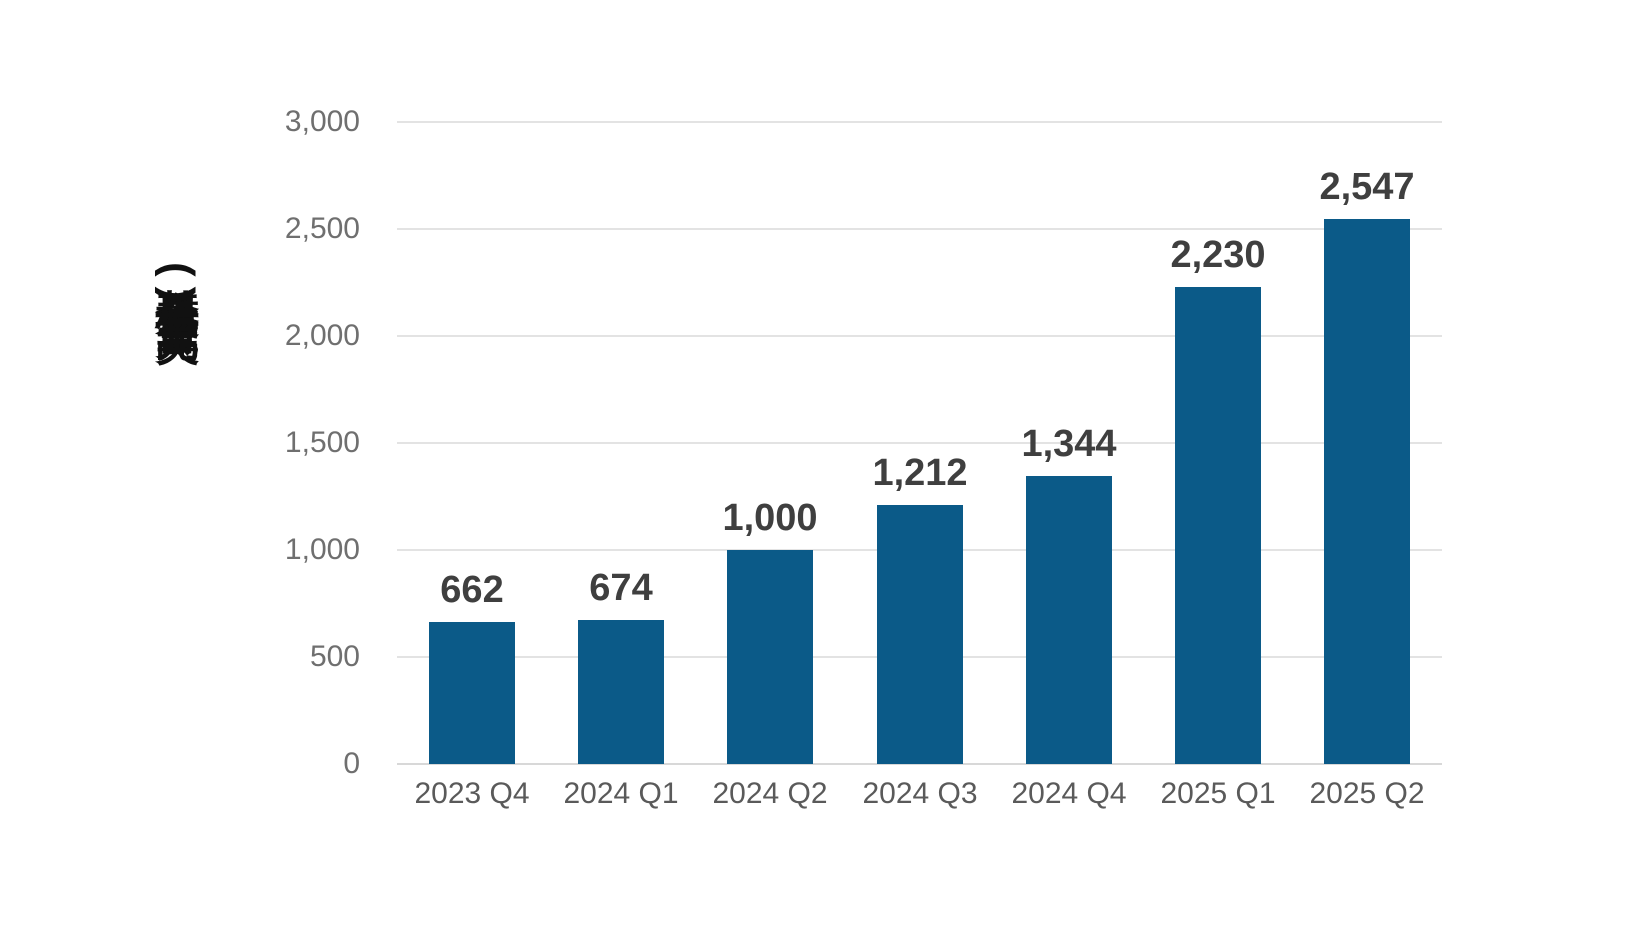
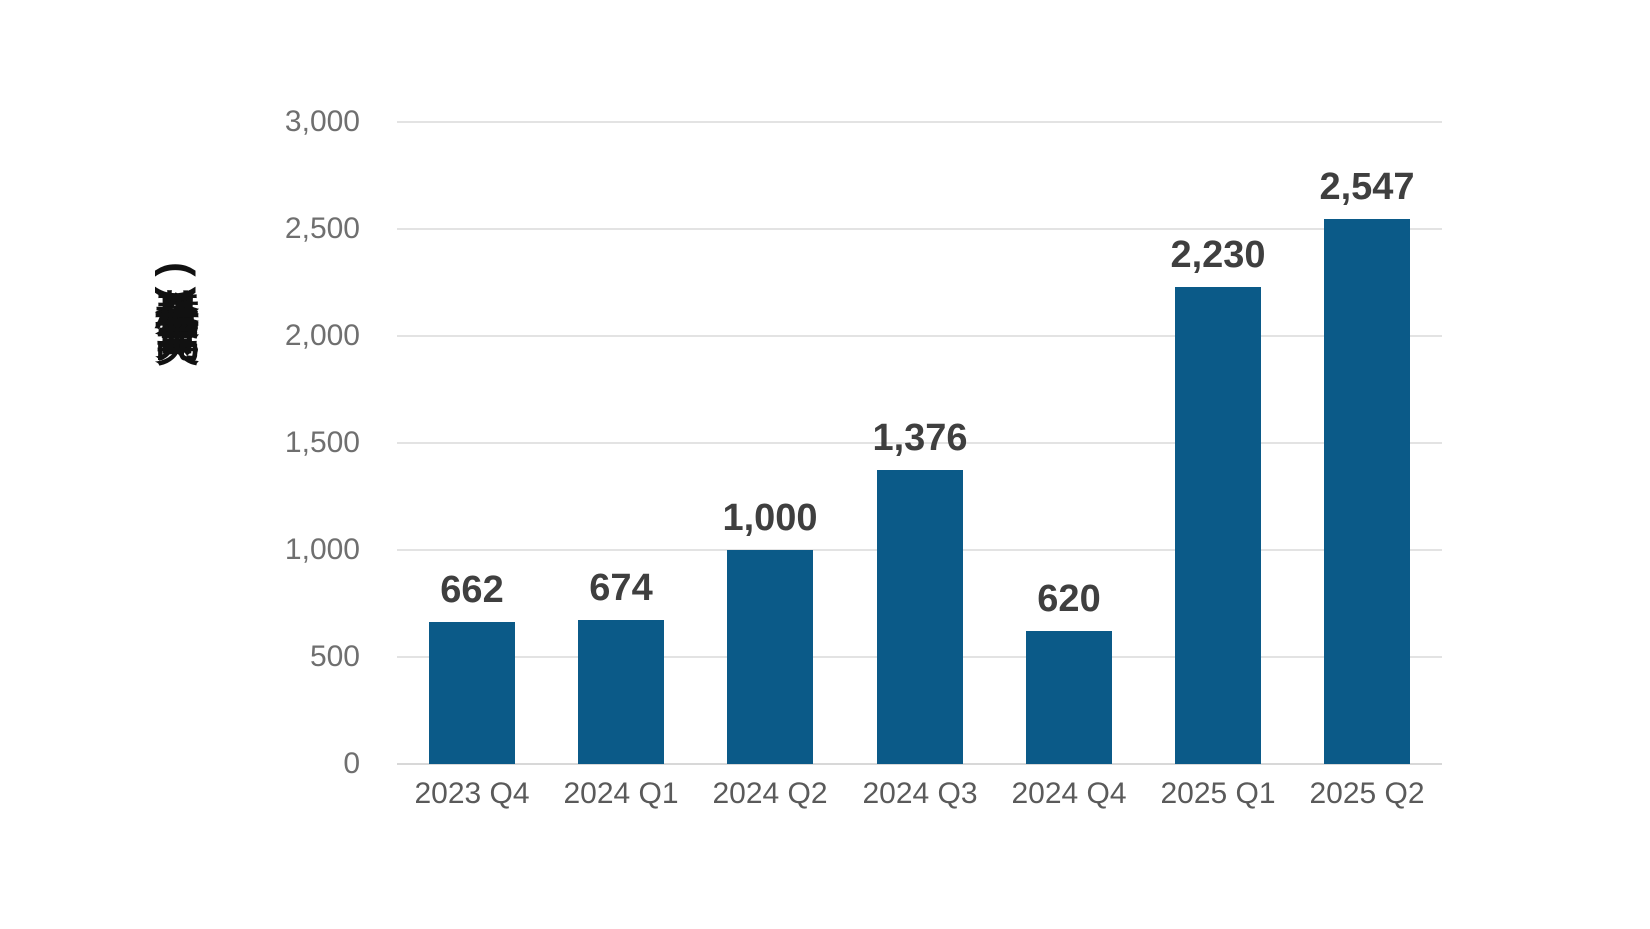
2024 Q3: 1,212 -> 1,376
2024 Q4: 1,344 -> 620
